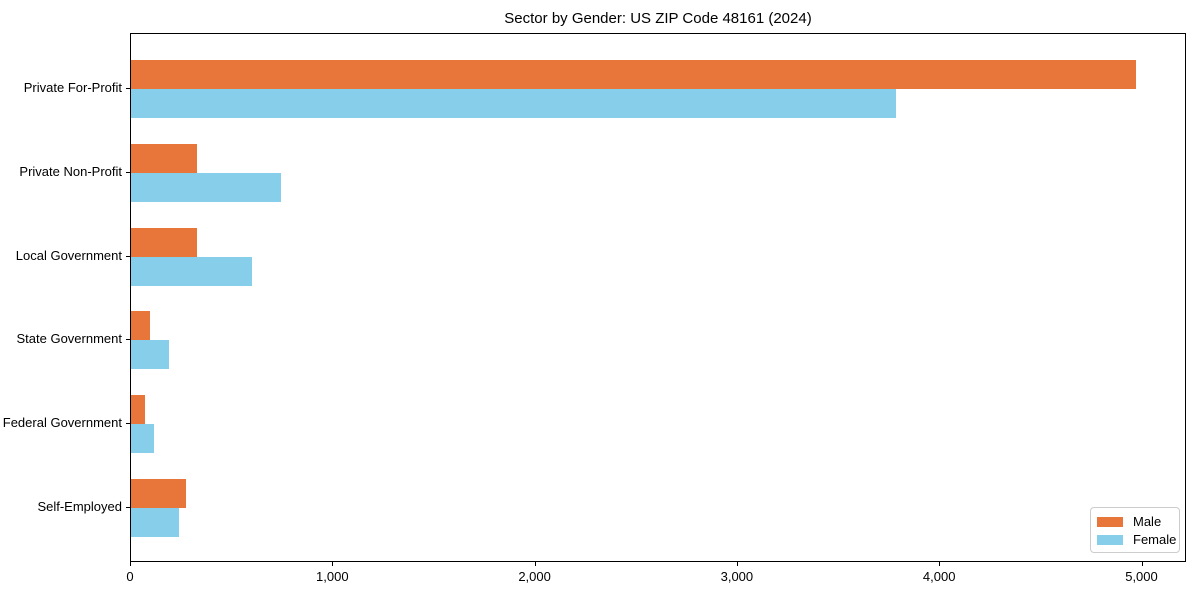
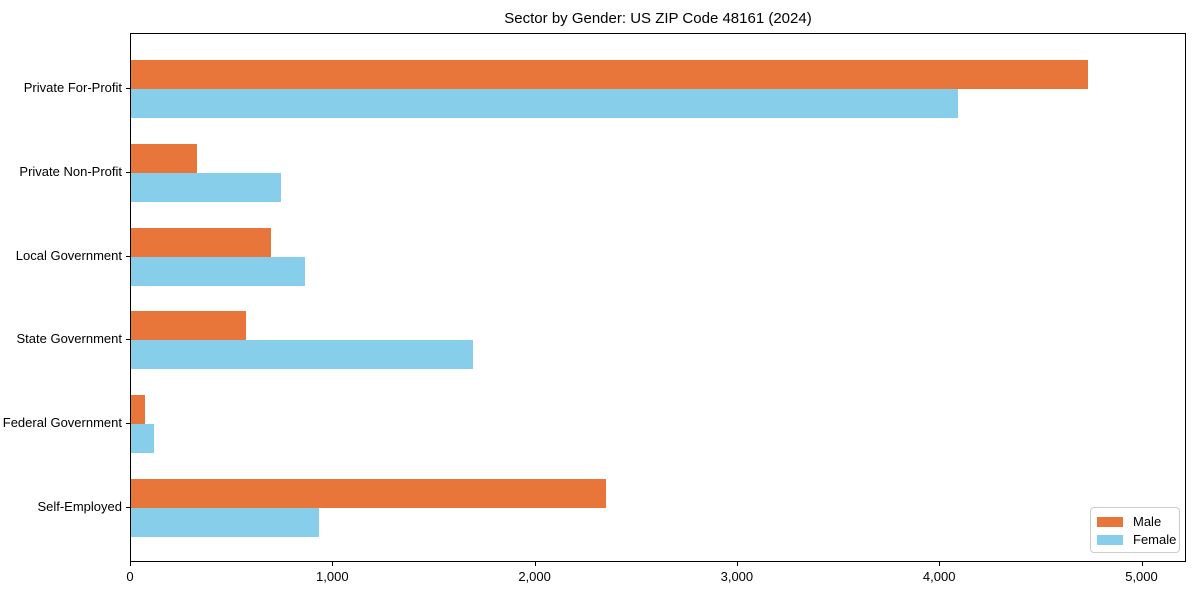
Male/Private For-Profit: 4970 -> 4730
Female/Private For-Profit: 3780 -> 4090
Male/Local Government: 320 -> 690
Female/Local Government: 600 -> 860
Male/State Government: 100 -> 570
Female/State Government: 190 -> 1690
Male/Self-Employed: 270 -> 2350
Female/Self-Employed: 240 -> 930
